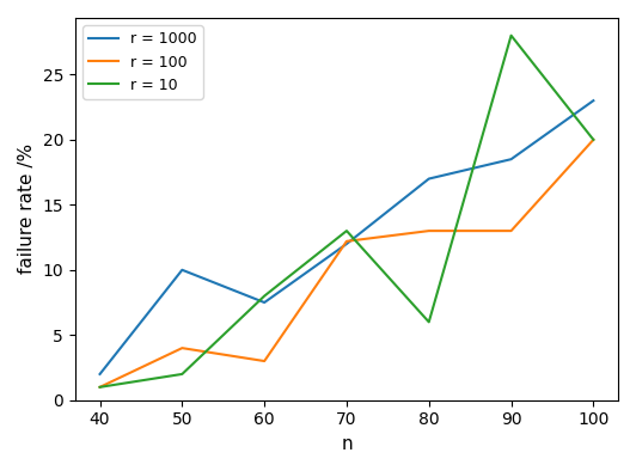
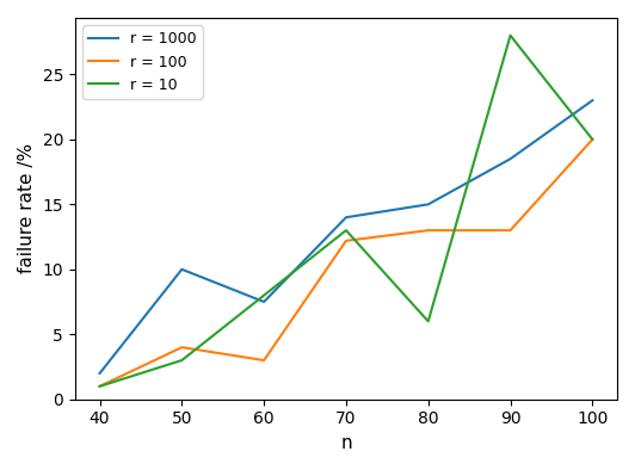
r = 10/50: 2 -> 3
r = 1000/70: 12.0 -> 14.0
r = 1000/80: 17.0 -> 15.0
